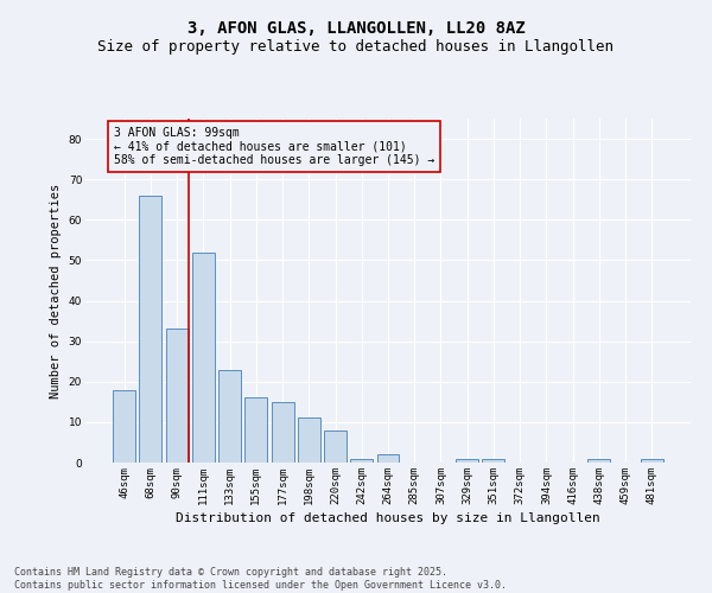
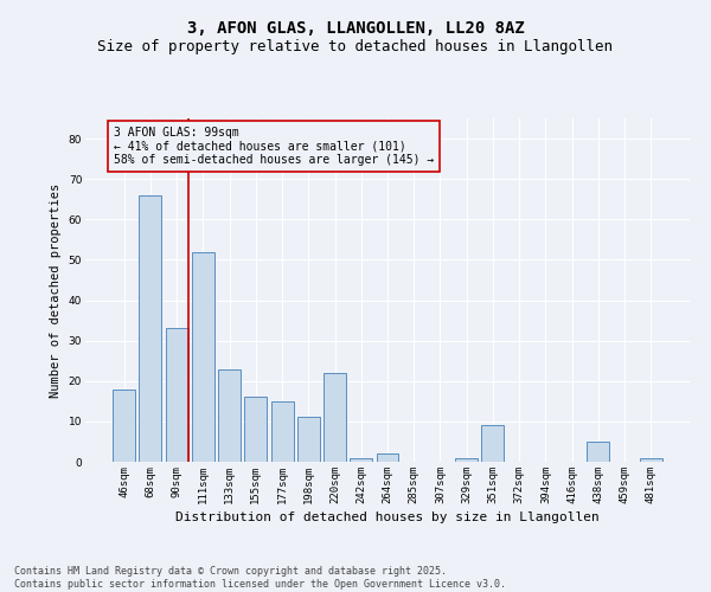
220sqm: 8 -> 22
351sqm: 1 -> 9
438sqm: 1 -> 5
